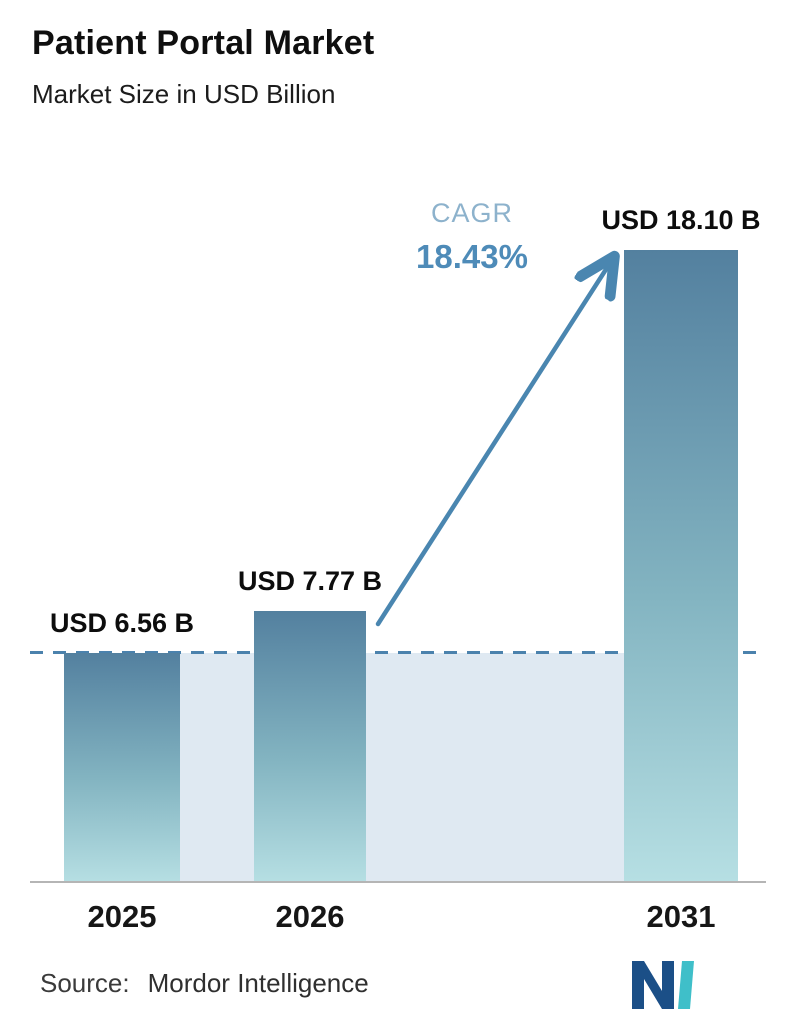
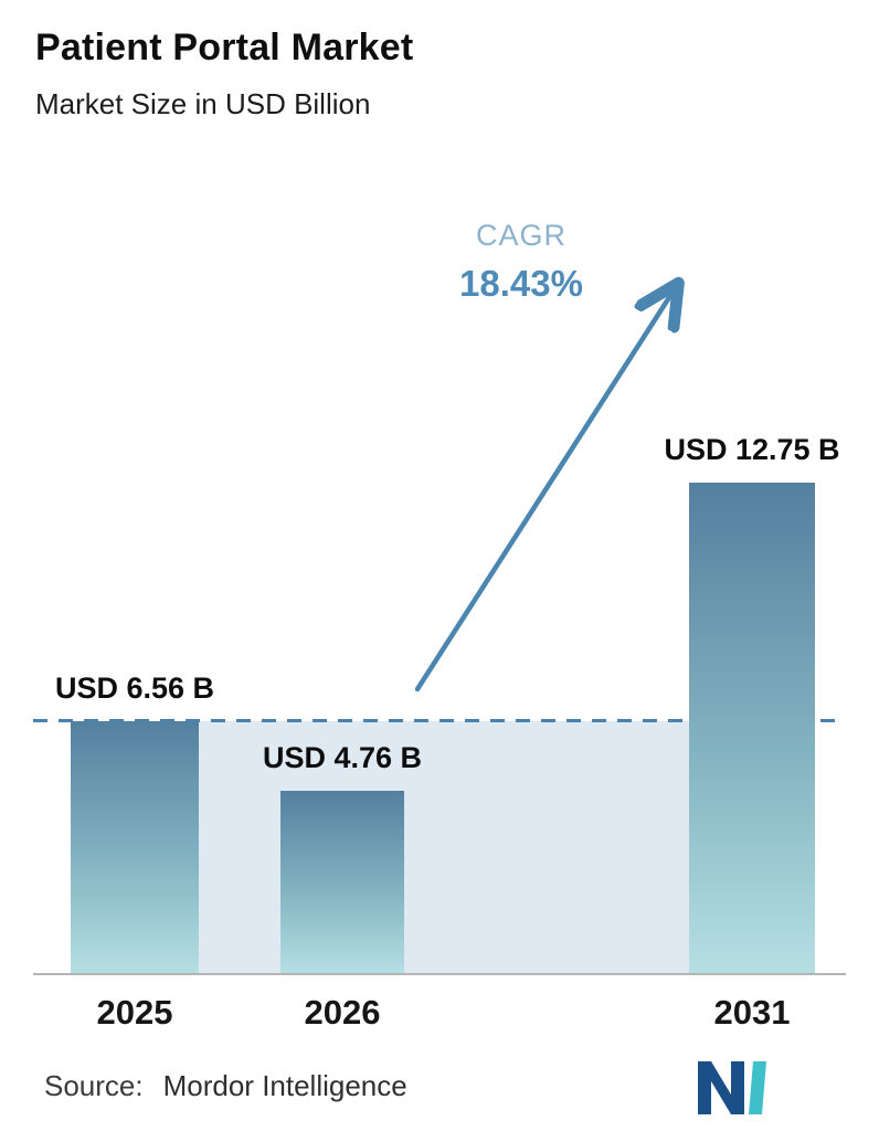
2026: 7.77 -> 4.76
2031: 18.10 -> 12.75
